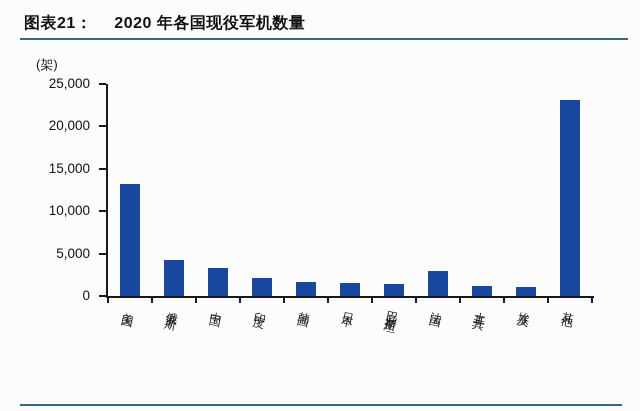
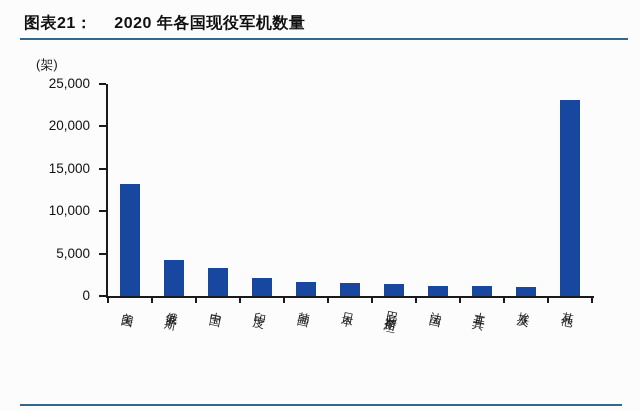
法国: 3000 -> 1000
